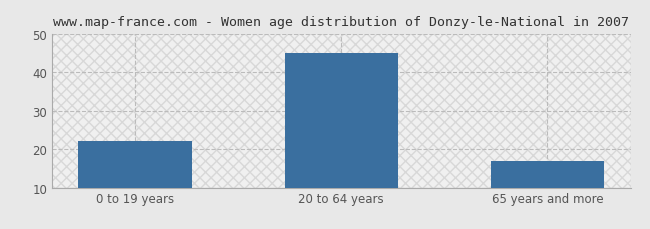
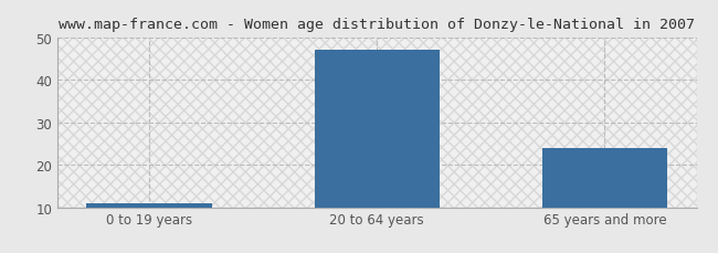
0 to 19 years: 22 -> 11
20 to 64 years: 45 -> 47
65 years and more: 17 -> 24
